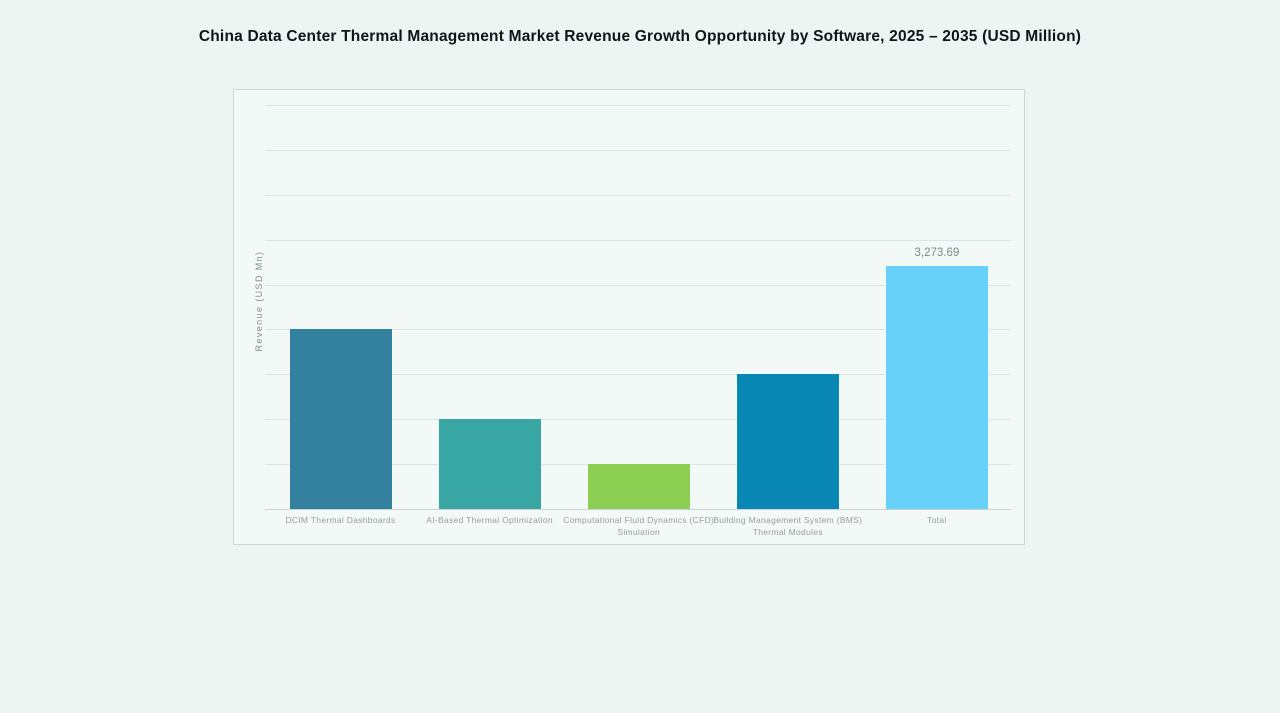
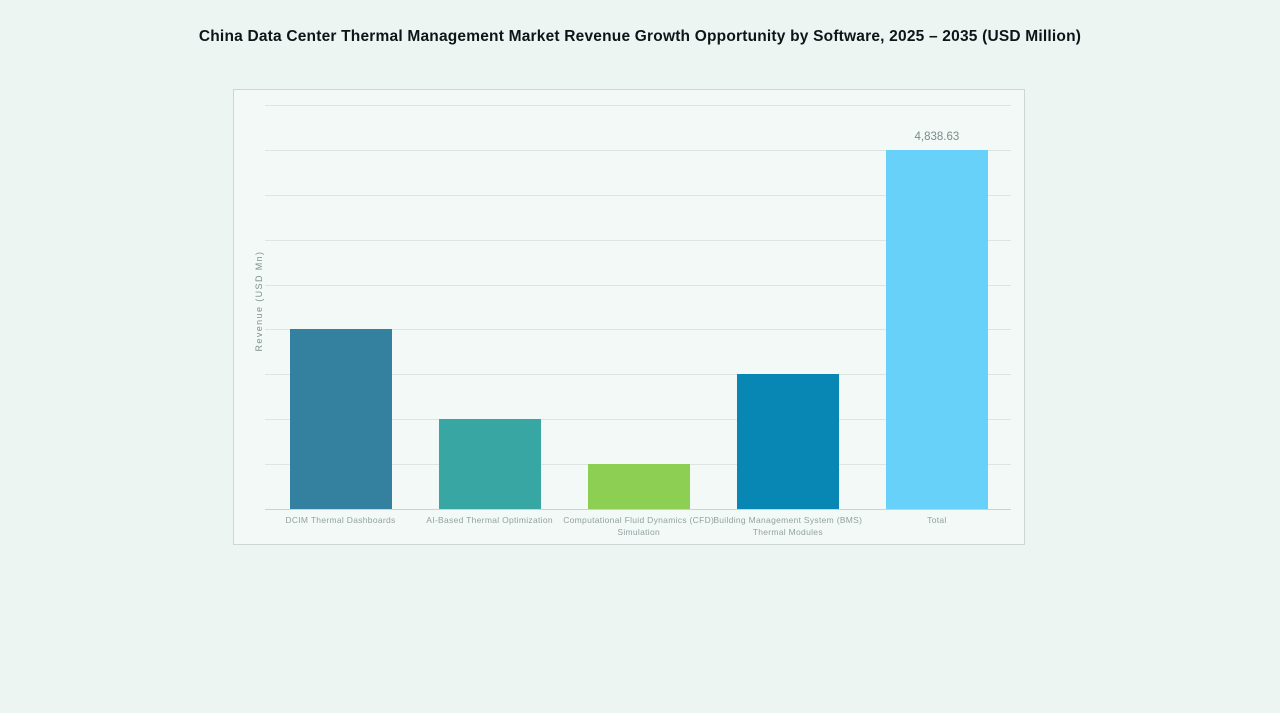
Total: 3,273.69 -> 4,838.63
